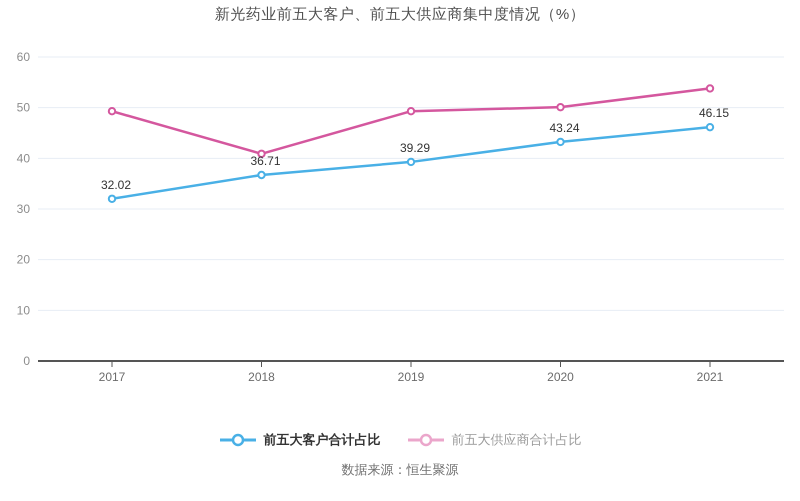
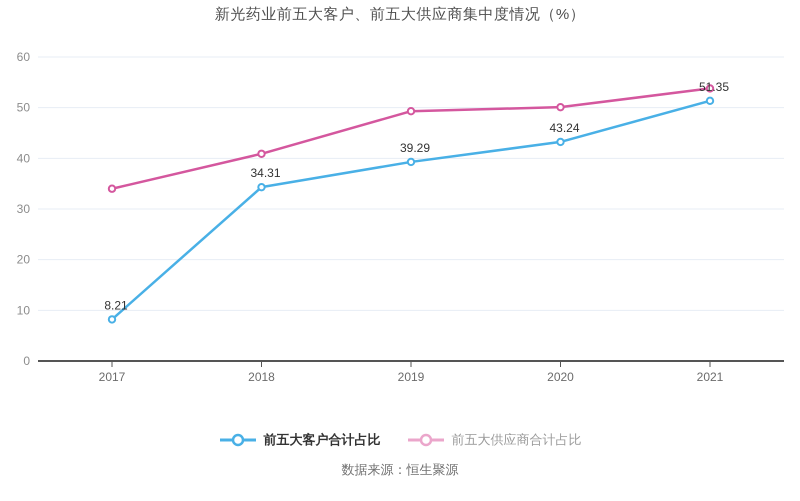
前五大客户合计占比/2017: 32.02 -> 8.21
前五大供应商合计占比/2017: 49 -> 34
前五大客户合计占比/2018: 36.71 -> 34.31
前五大客户合计占比/2021: 46.15 -> 51.35
